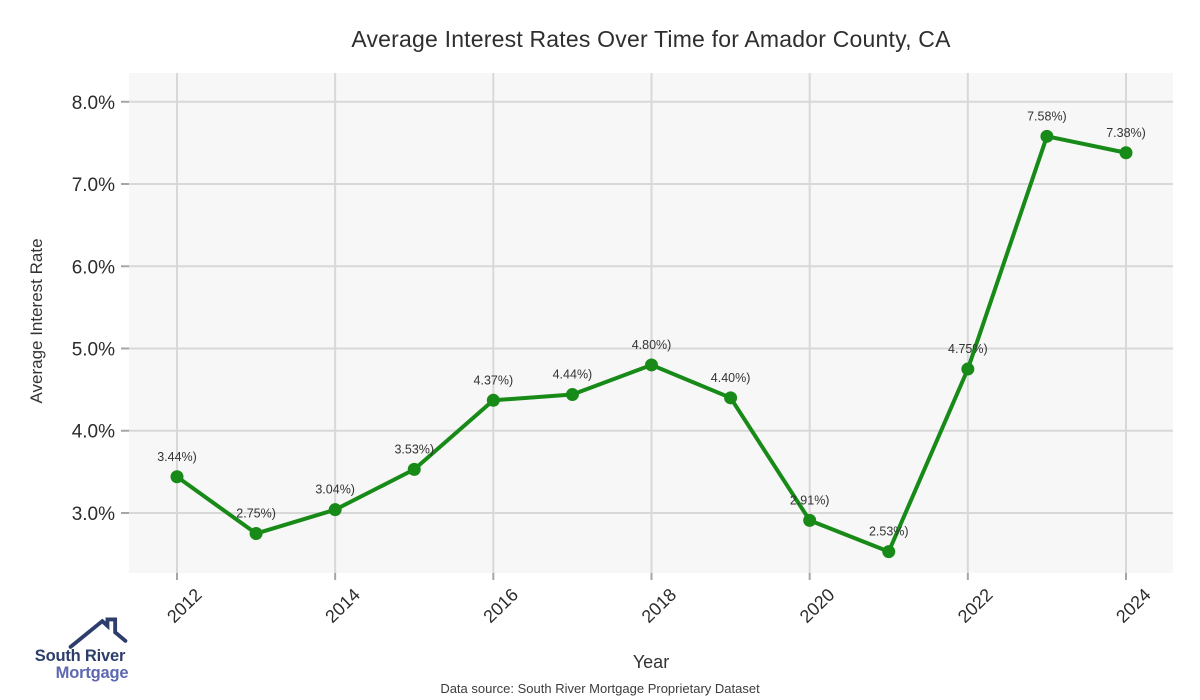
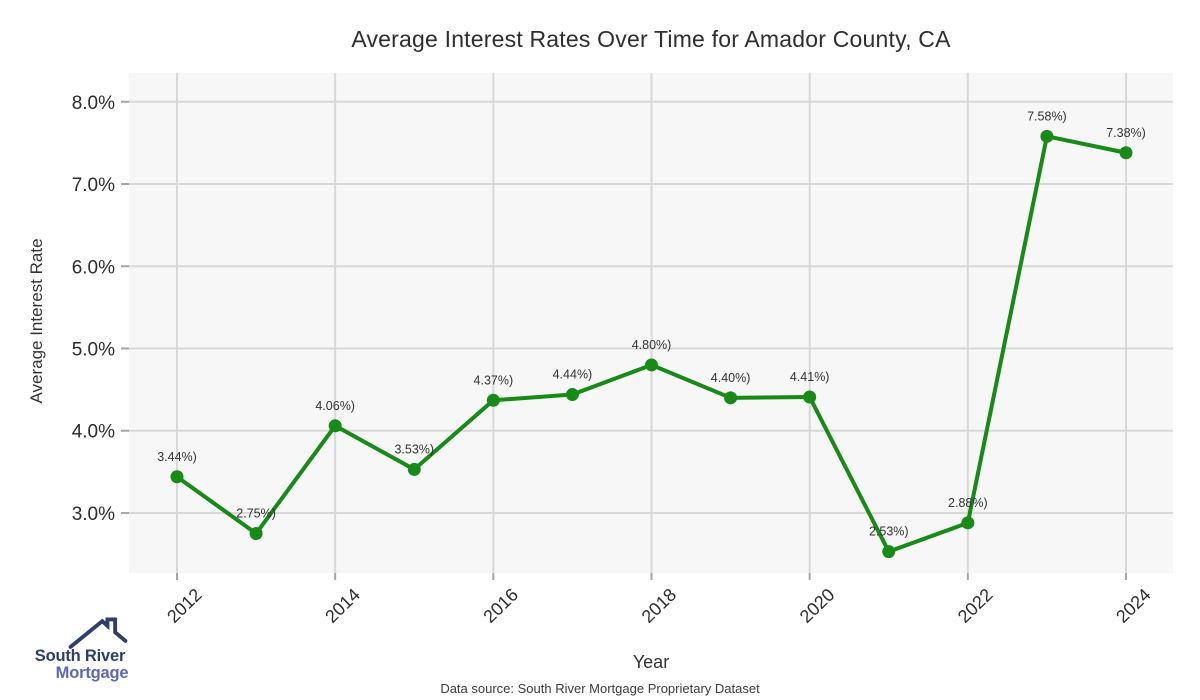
2014: 3.04% -> 4.06%
2020: 2.91% -> 4.41%
2022: 4.75% -> 2.88%
